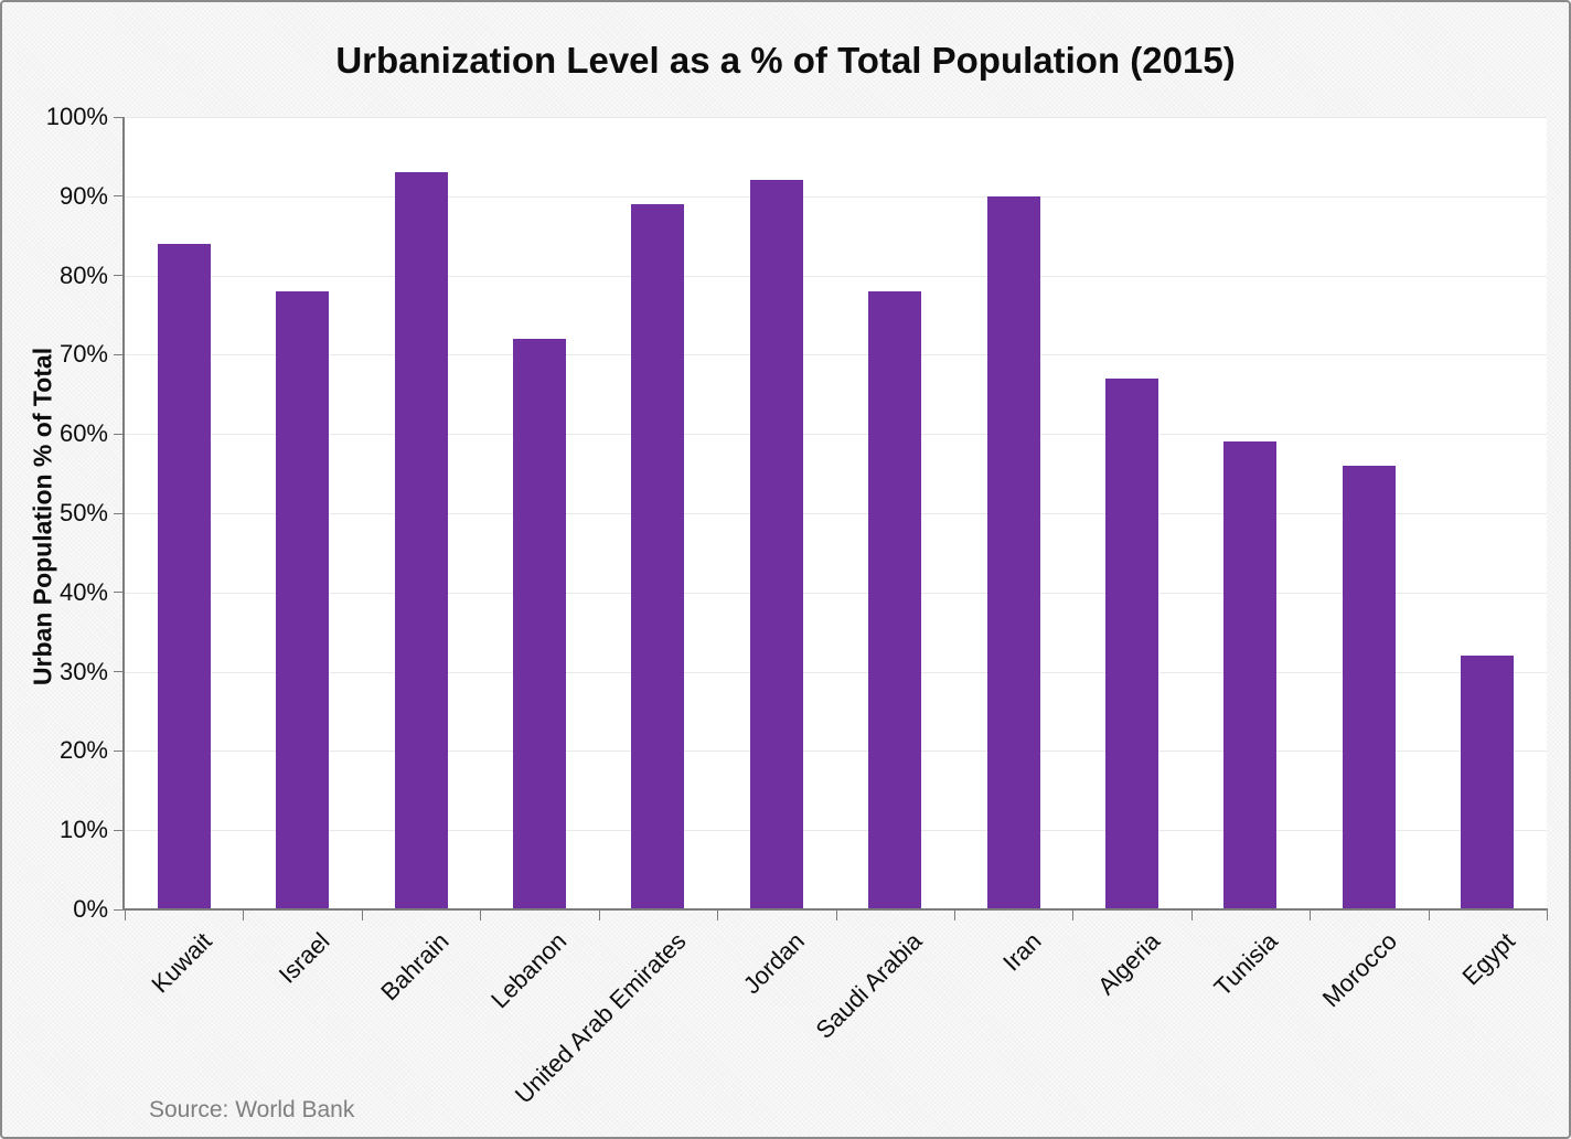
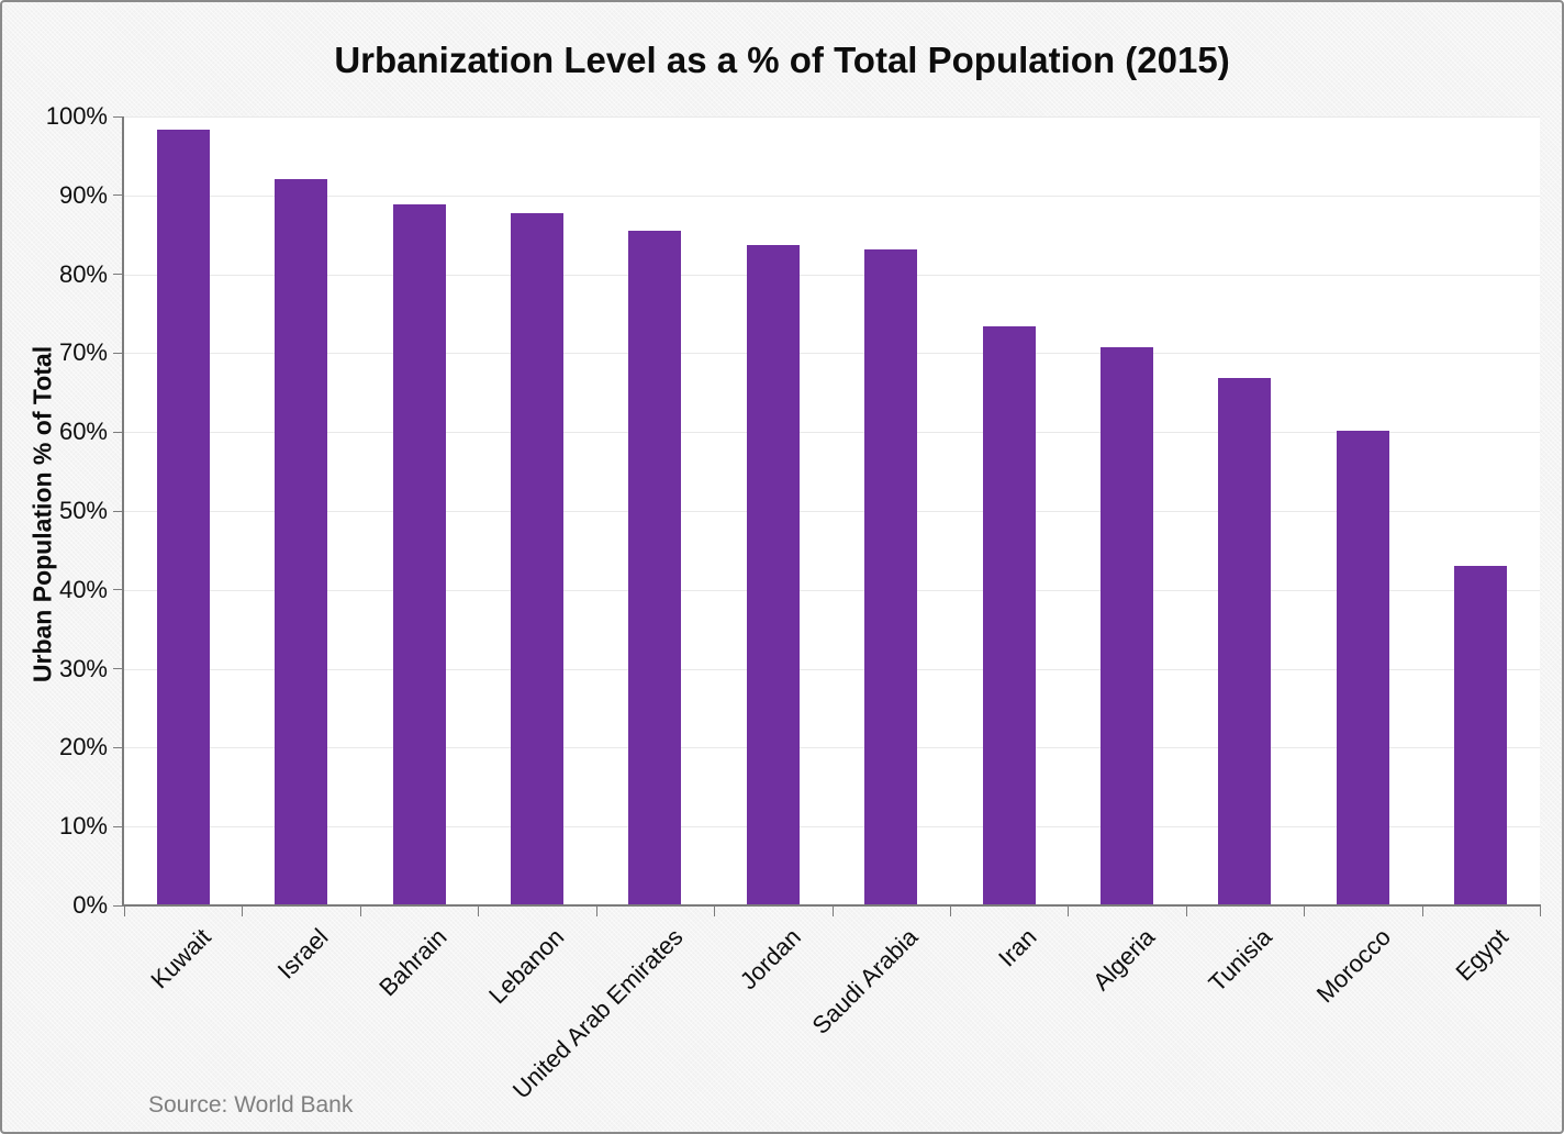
Kuwait: 84% -> 98%
Israel: 78% -> 92%
Bahrain: 93% -> 89%
Lebanon: 72% -> 88%
United Arab Emirates: 89% -> 86%
Jordan: 92% -> 84%
Saudi Arabia: 78% -> 83%
Iran: 90% -> 73%
Algeria: 67% -> 71%
Tunisia: 59% -> 67%
Morocco: 56% -> 60%
Egypt: 32% -> 43%
